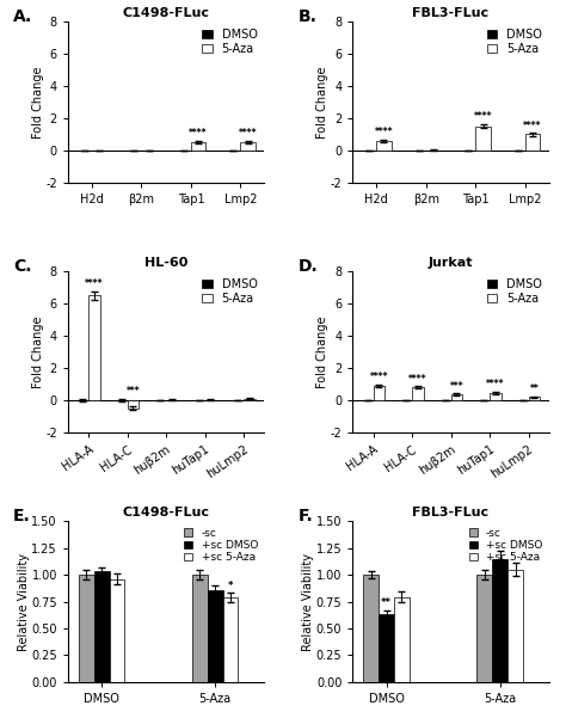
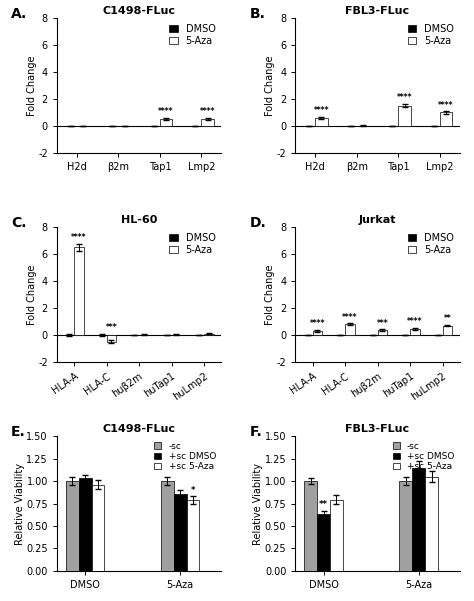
Jurkat/5-Aza/HLA-A: 0.9 -> 0.3
Jurkat/5-Aza/huLmp2: 0.2 -> 0.7
